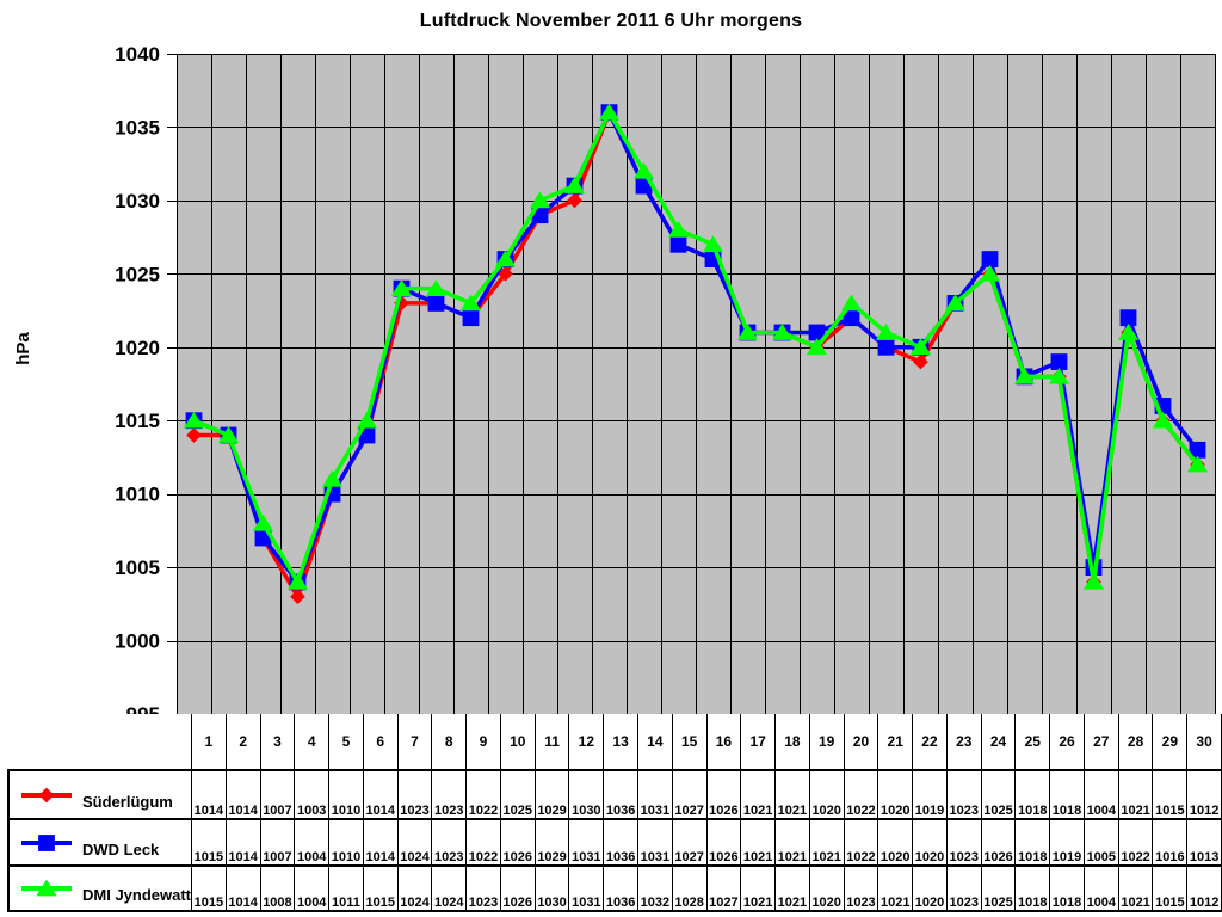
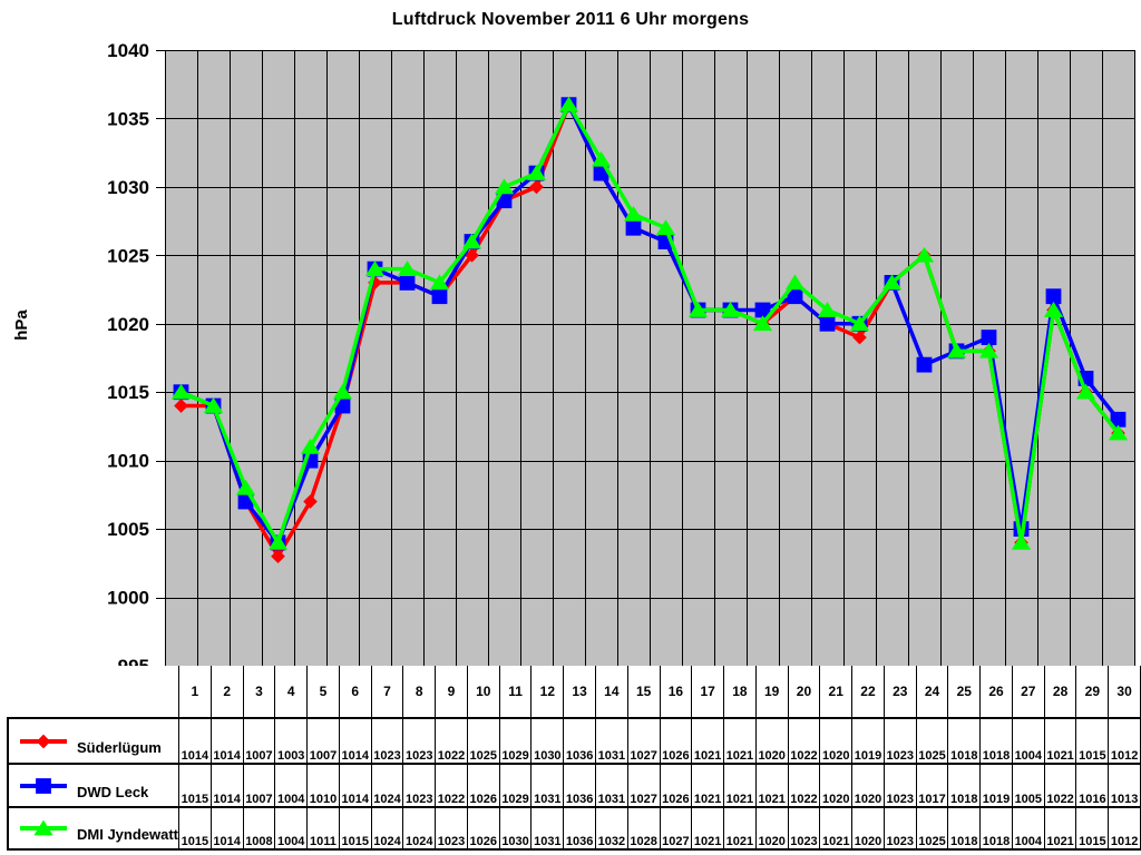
Süderlügum/5: 1010 -> 1007
DWD Leck/24: 1026 -> 1017
